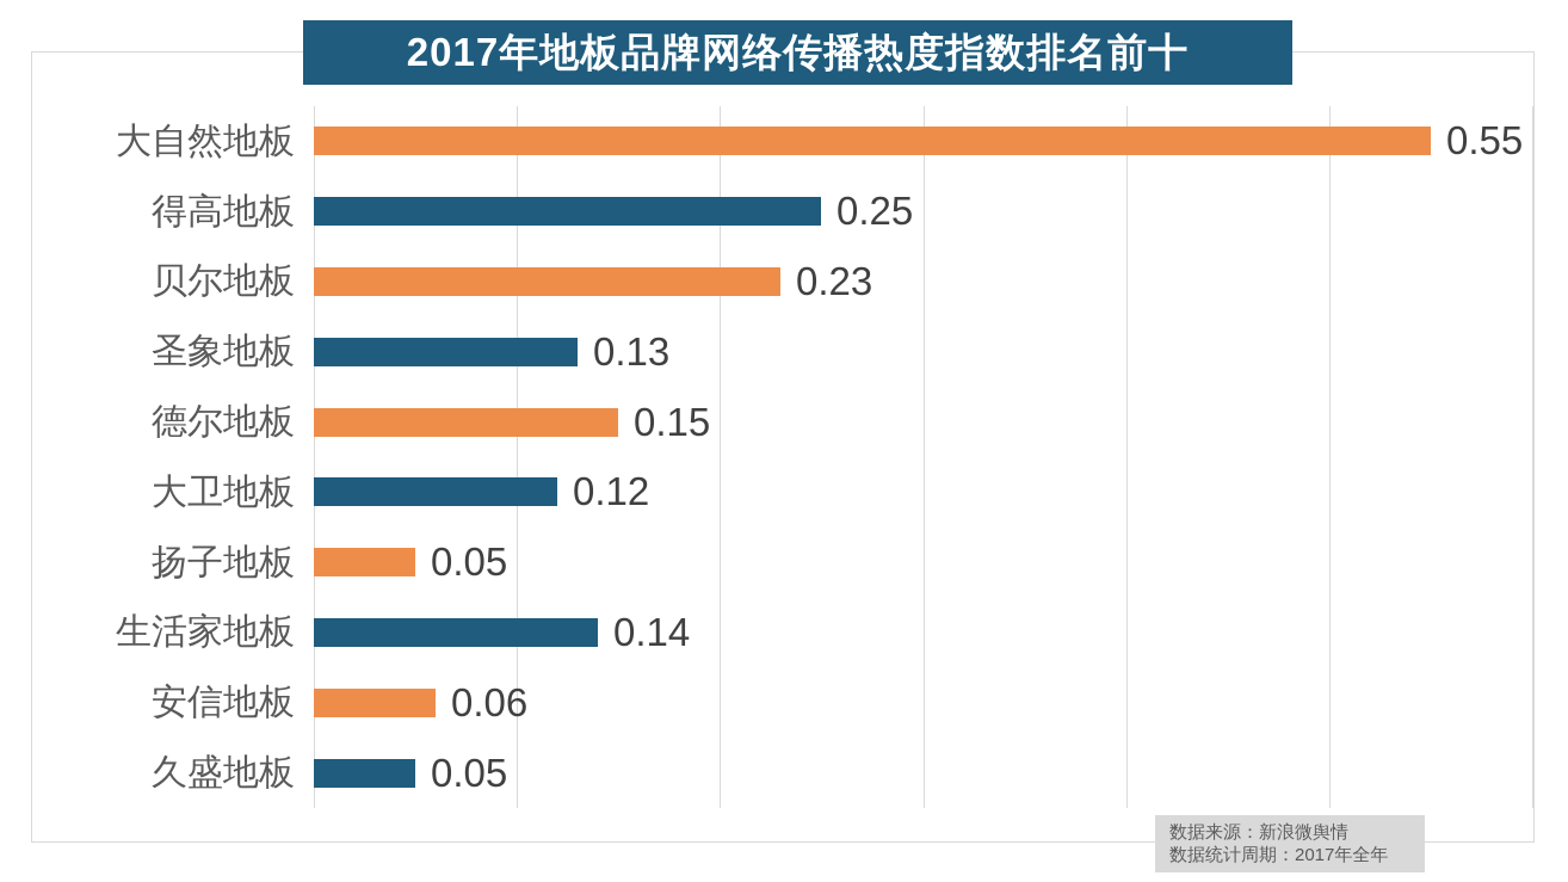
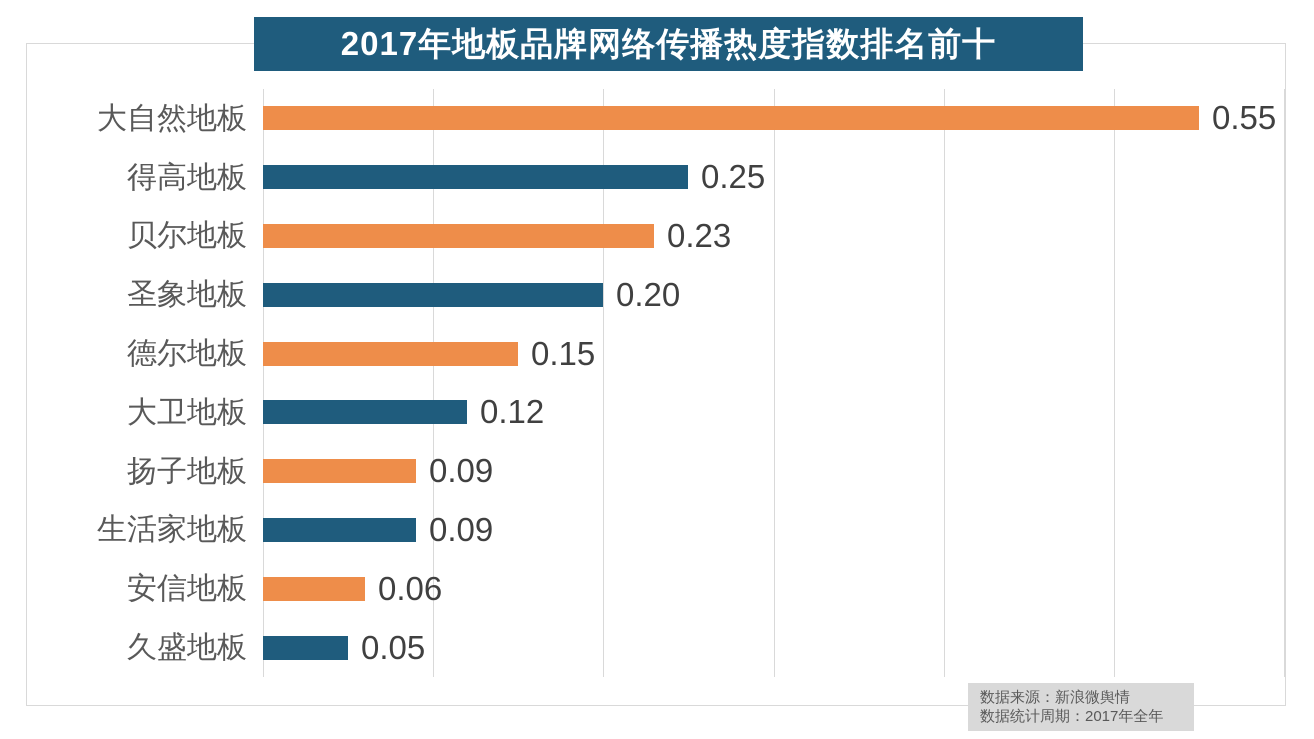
圣象地板: 0.13 -> 0.20
扬子地板: 0.05 -> 0.09
生活家地板: 0.14 -> 0.09
